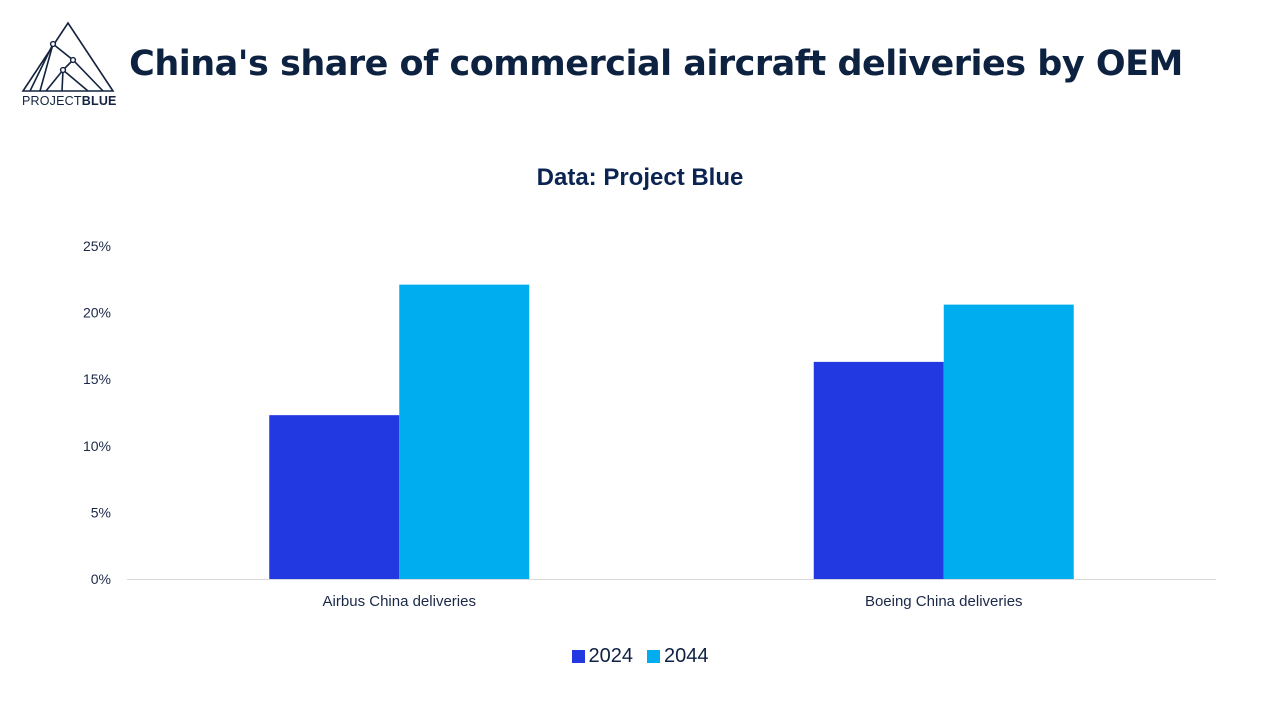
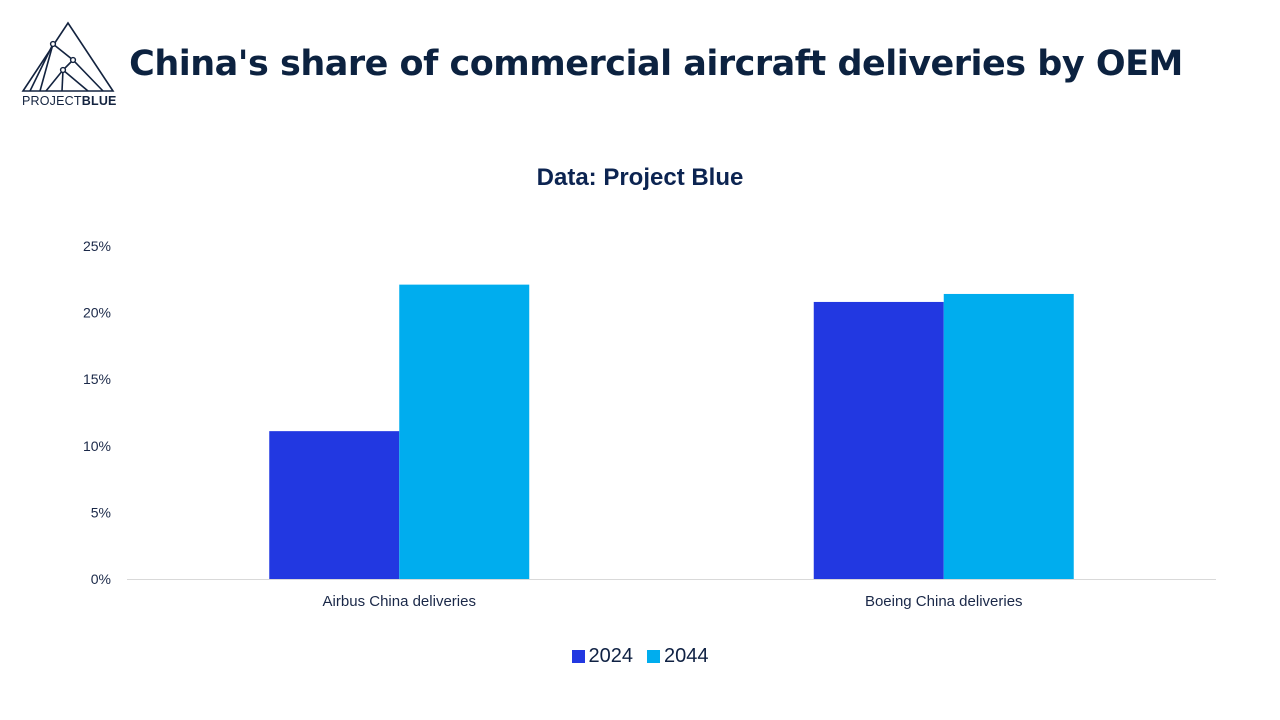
2024/Airbus China deliveries: 12.3% -> 11.1%
2024/Boeing China deliveries: 16.3% -> 20.8%
2044/Boeing China deliveries: 20.6% -> 21.4%
